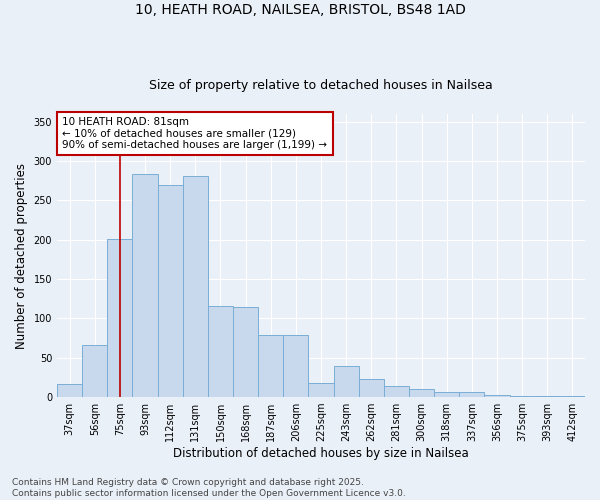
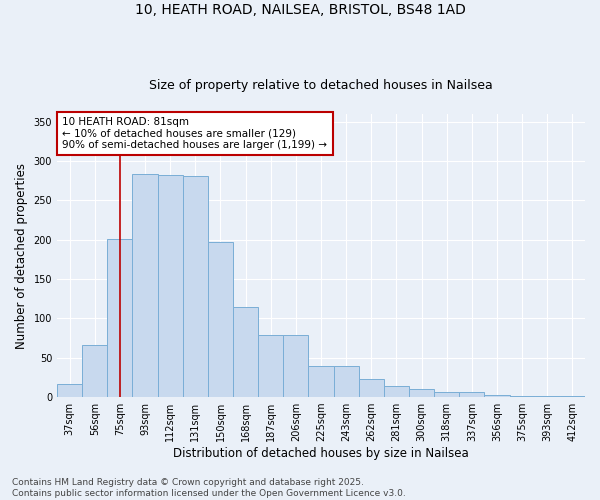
112sqm: 270 -> 283
150sqm: 116 -> 197
225sqm: 18 -> 40
